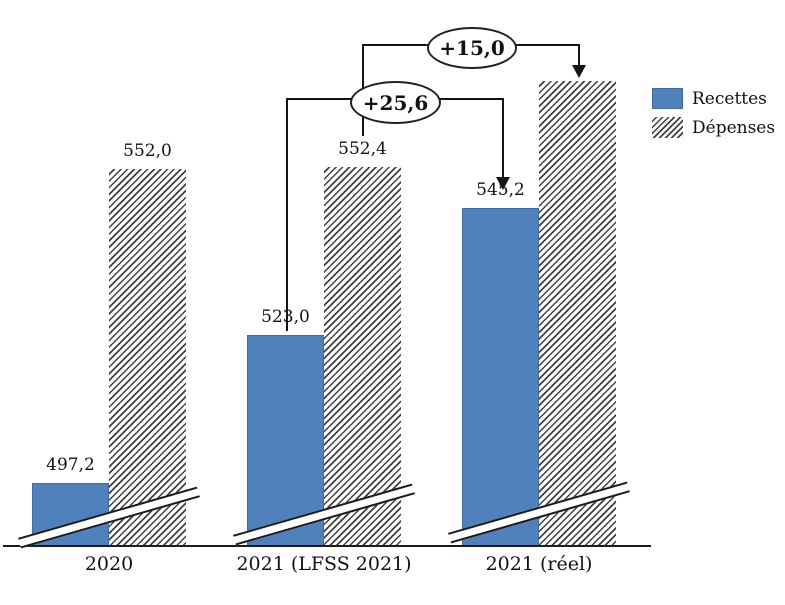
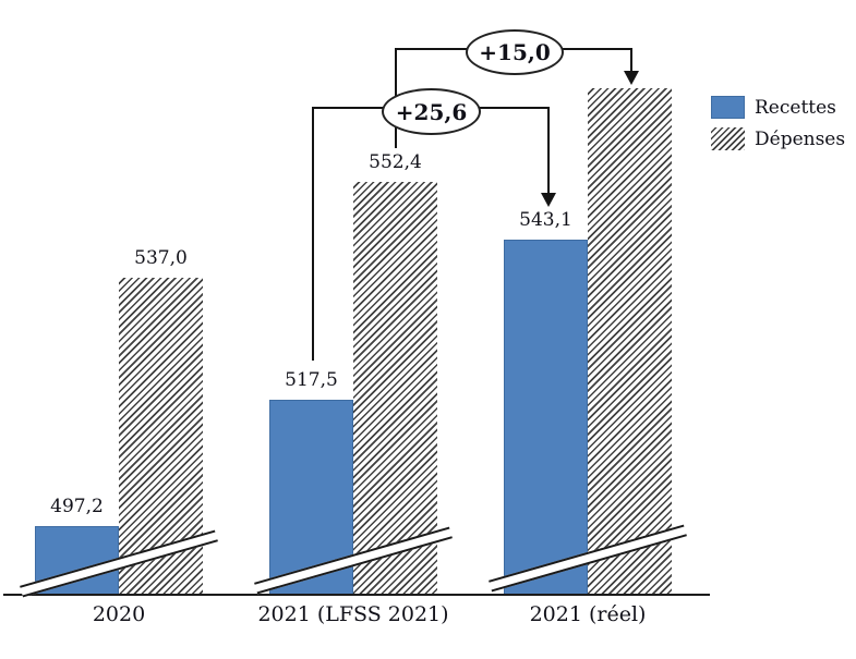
Dépenses/2020: 552,0 -> 537,0
Recettes/2021 (LFSS 2021): 523,0 -> 517,5
Recettes/2021 (réel): 545,2 -> 543,1
